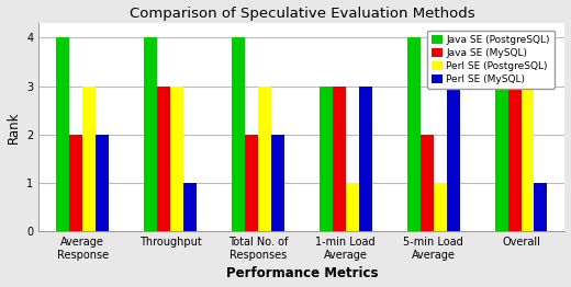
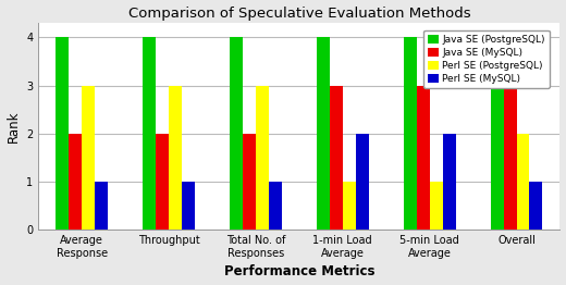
Perl SE (MySQL)/Average Response: 2 -> 1
Java SE (MySQL)/Throughput: 3 -> 2
Perl SE (MySQL)/Total No. of Responses: 2 -> 1
Java SE (PostgreSQL)/1-min Load Average: 3 -> 4
Perl SE (MySQL)/1-min Load Average: 3 -> 2
Java SE (MySQL)/5-min Load Average: 2 -> 3
Perl SE (MySQL)/5-min Load Average: 3 -> 2
Perl SE (PostgreSQL)/Overall: 3 -> 2
